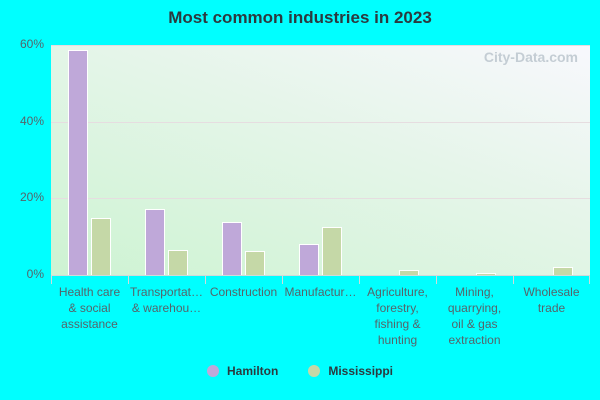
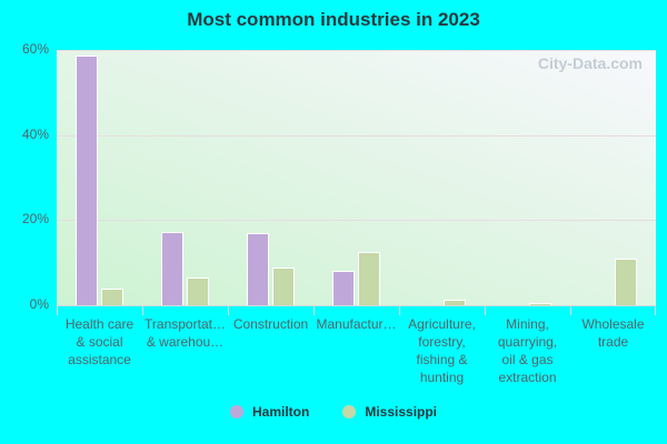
Mississippi/Health care & social assistance: 15% -> 4%
Hamilton/Construction: 14% -> 17%
Mississippi/Construction: 6% -> 9%
Mississippi/Wholesale trade: 2% -> 11%
